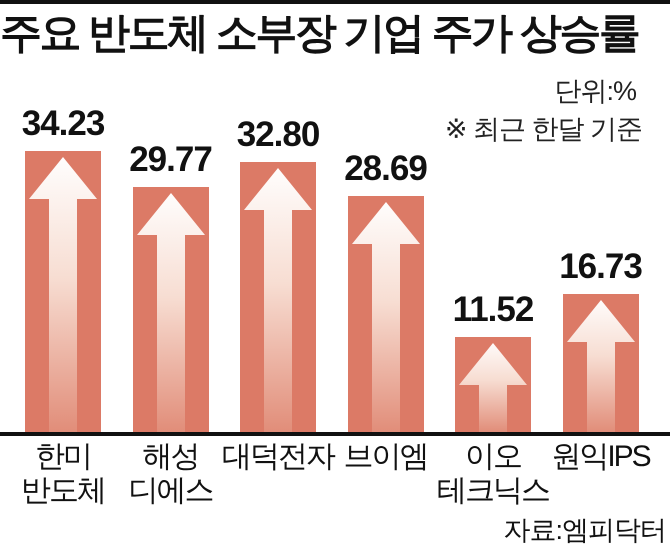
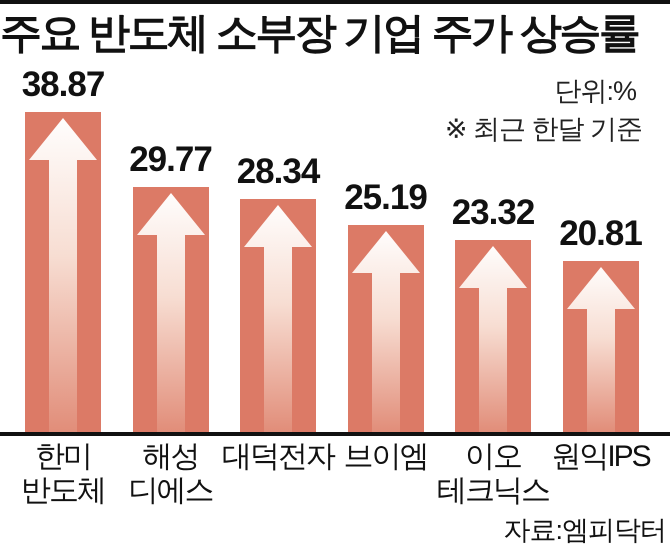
한미반도체: 34.23 -> 38.87
대덕전자: 32.80 -> 28.34
브이엠: 28.69 -> 25.19
이오테크닉스: 11.52 -> 23.32
원익IPS: 16.73 -> 20.81
